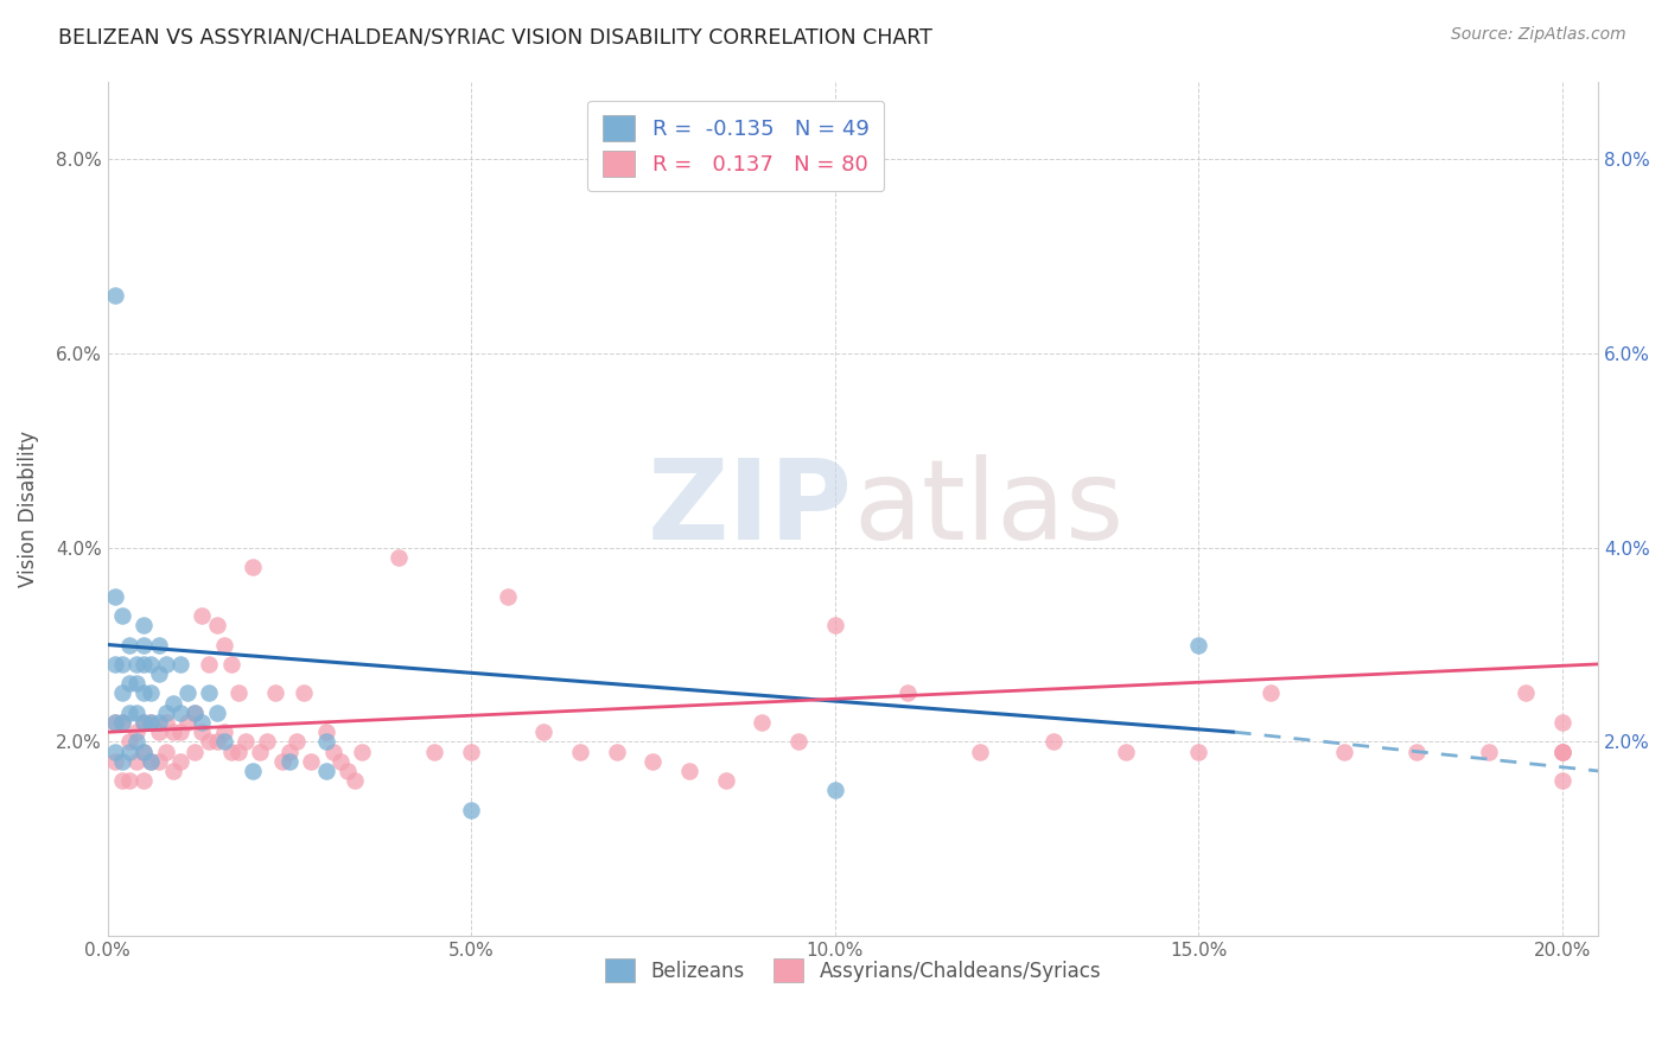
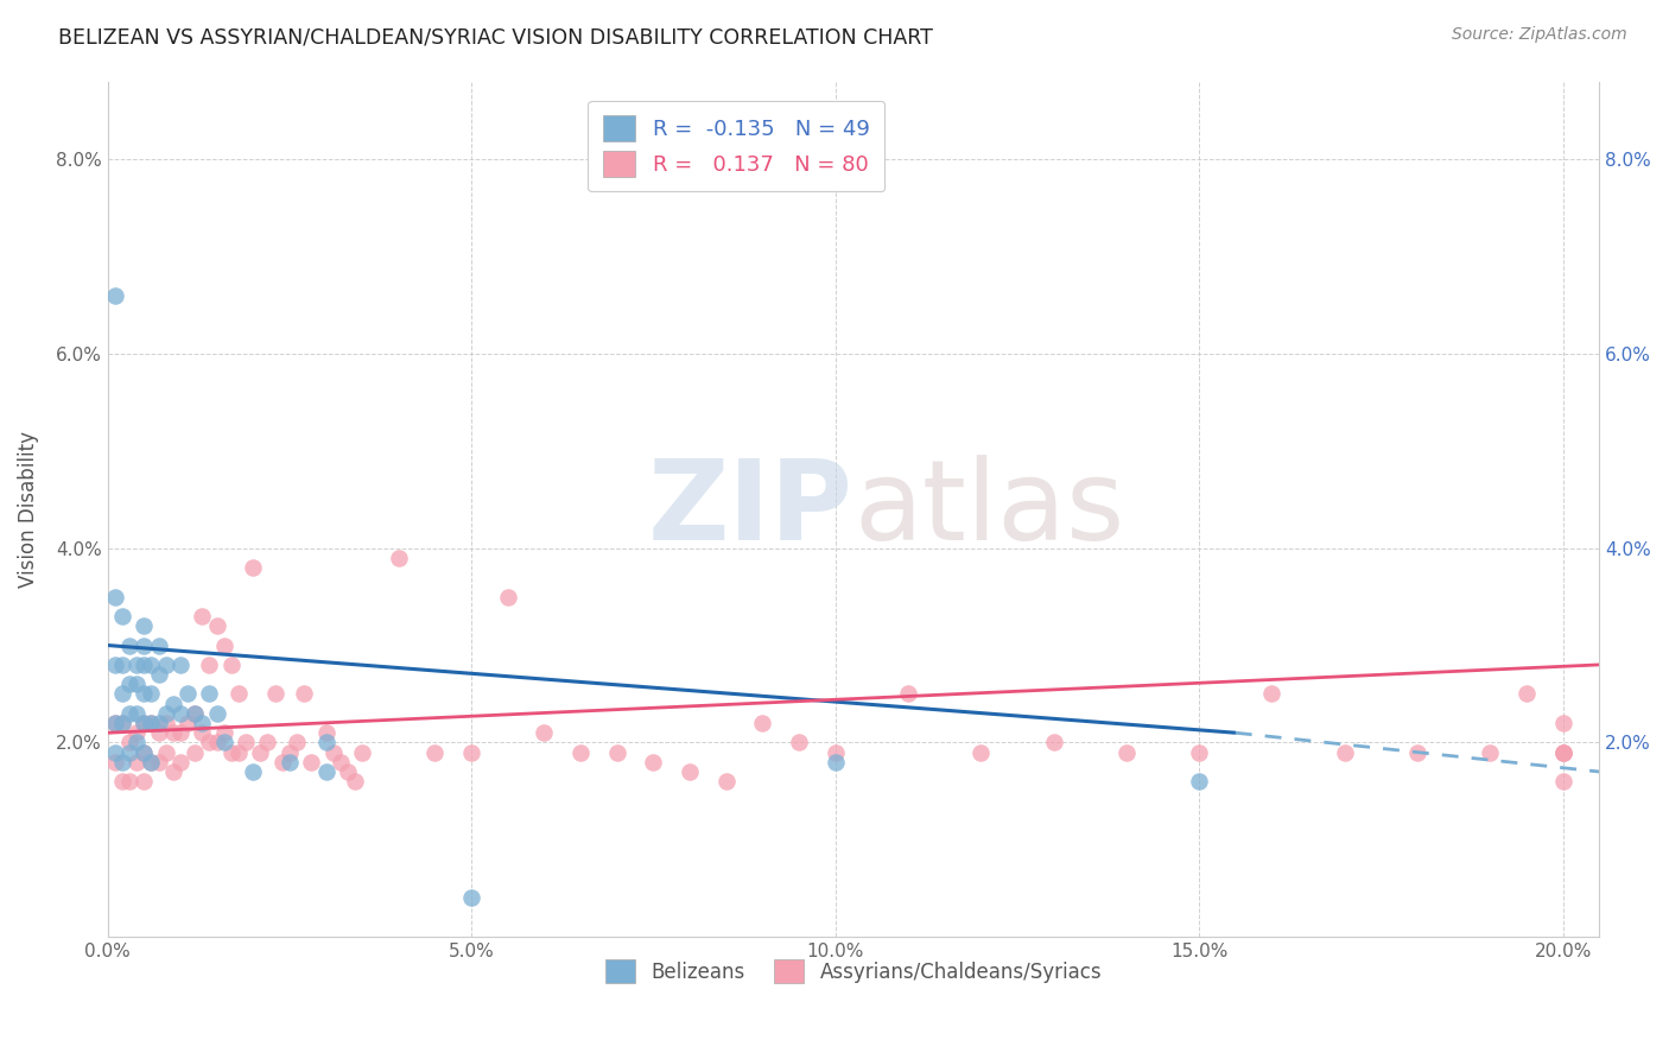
Belizeans/5.0%: 1.3% -> 0.4%
Belizeans/10.0%: 1.5% -> 1.8%
Assyrians/Chaldeans/Syriacs/10.0%: 3.2% -> 1.9%
Belizeans/15.0%: 3.0% -> 1.6%
